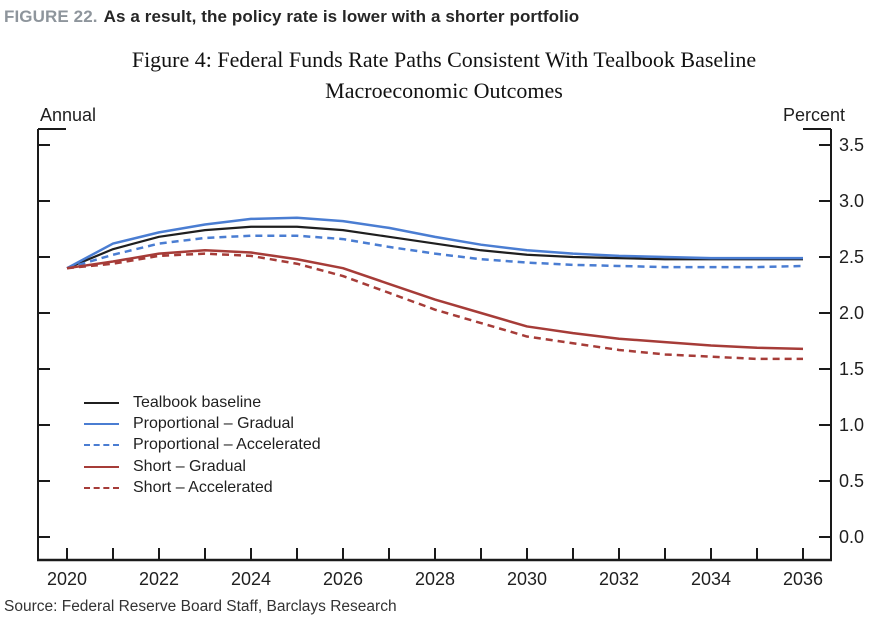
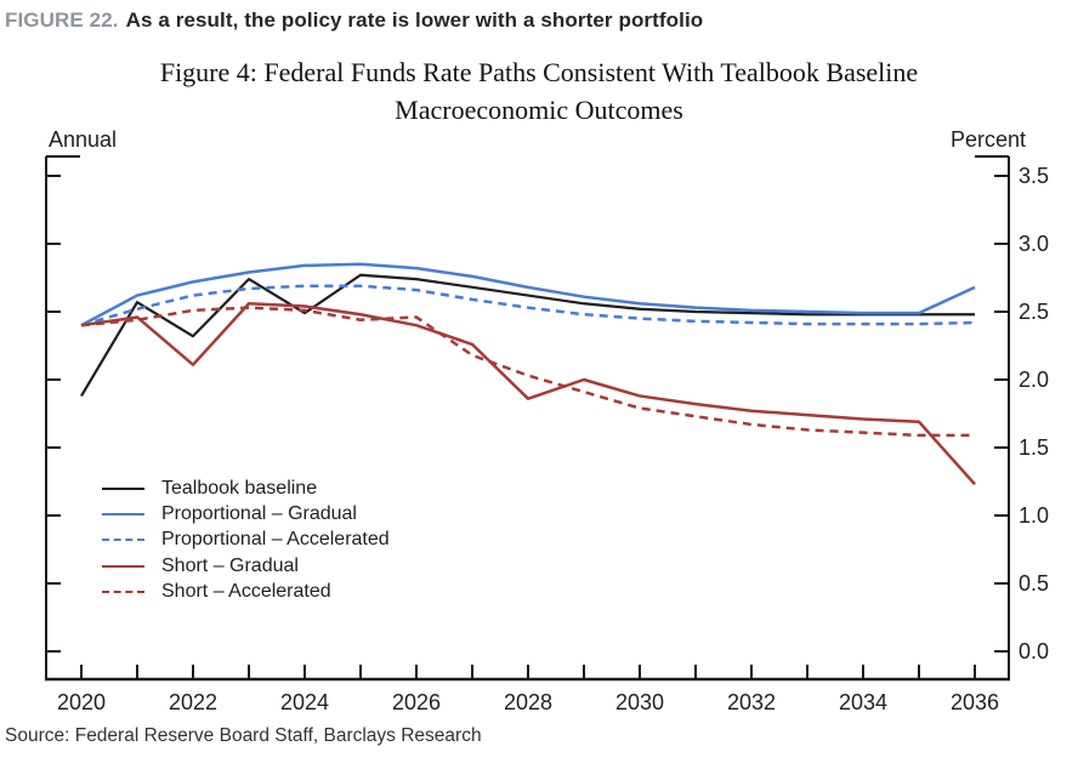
Tealbook baseline/2020: 2.40 -> 1.88
Tealbook baseline/2022: 2.68 -> 2.32
Short – Gradual/2022: 2.53 -> 2.11
Tealbook baseline/2024: 2.77 -> 2.49
Short – Accelerated/2026: 2.33 -> 2.46
Short – Gradual/2028: 2.12 -> 1.86
Proportional – Gradual/2036: 2.49 -> 2.68
Short – Gradual/2036: 1.68 -> 1.23
